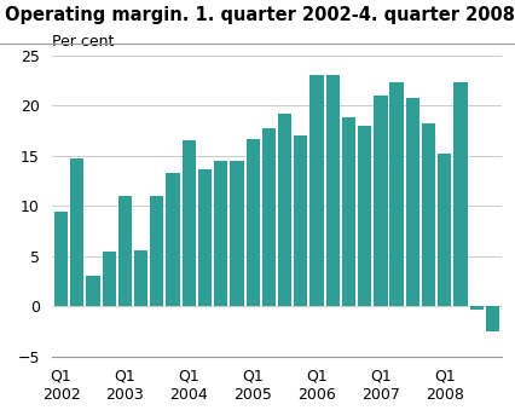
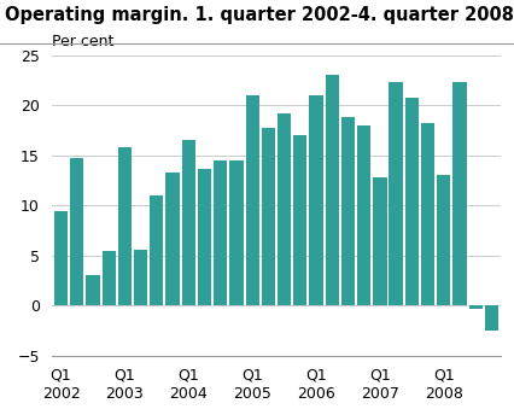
Q1 2003: 11.0 -> 15.8
Q1 2005: 16.7 -> 21.0
Q1 2006: 23.0 -> 21.0
Q1 2007: 21.0 -> 12.8
Q1 2008: 15.2 -> 13.0
